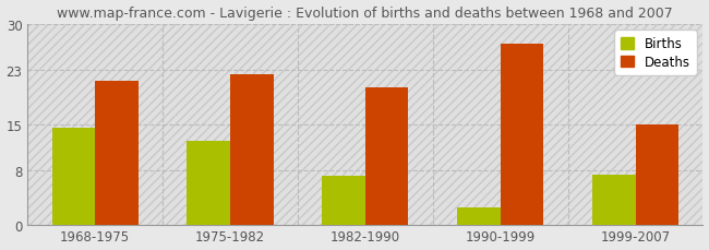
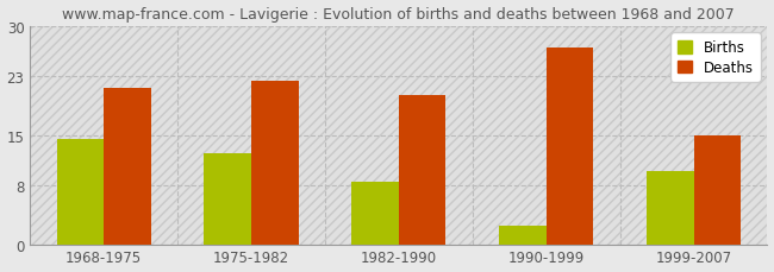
Births/1982-1990: 7.2 -> 8.5
Births/1999-2007: 7.4 -> 10.0
